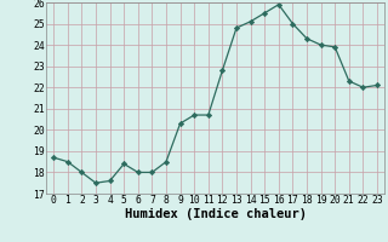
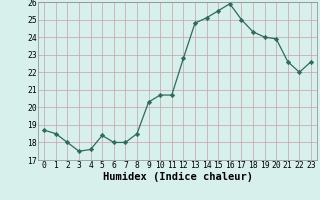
21: 22.3 -> 22.6
23: 22.1 -> 22.6
